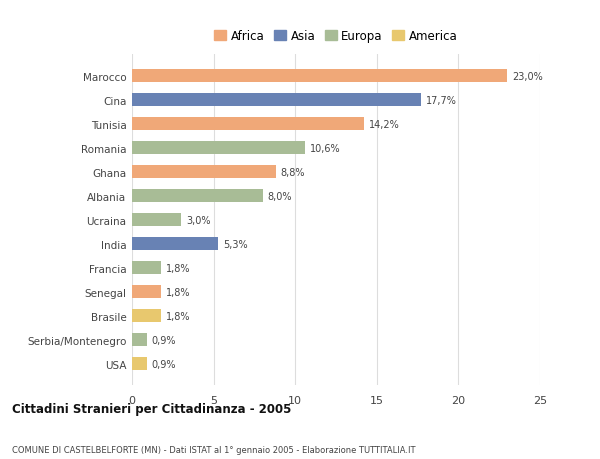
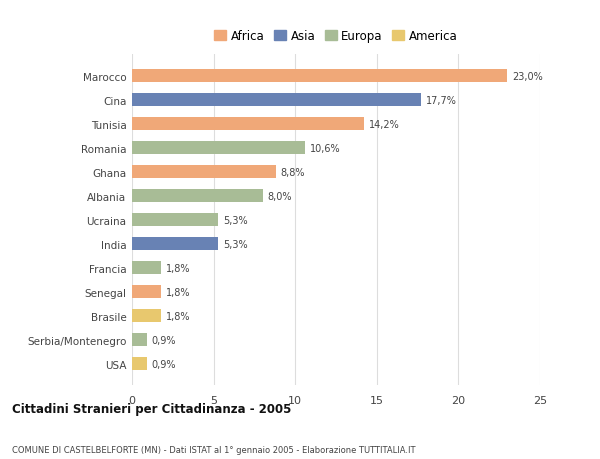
Ucraina: 3,0% -> 5,3%
